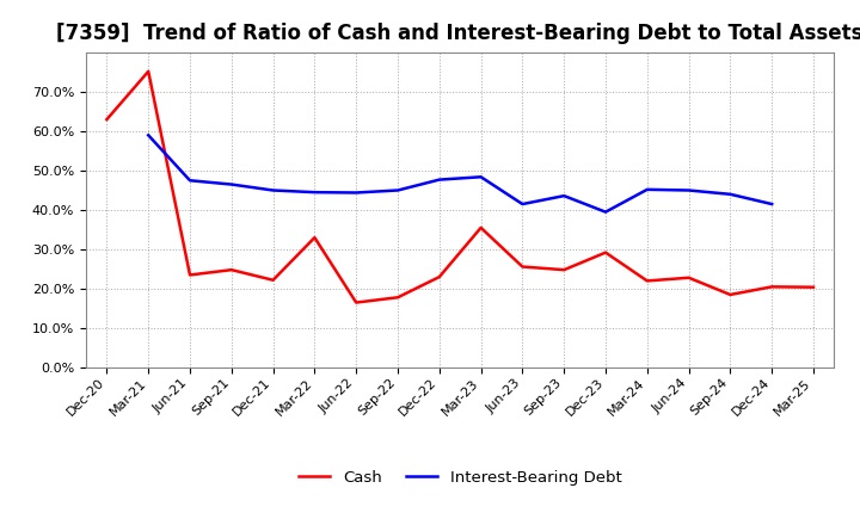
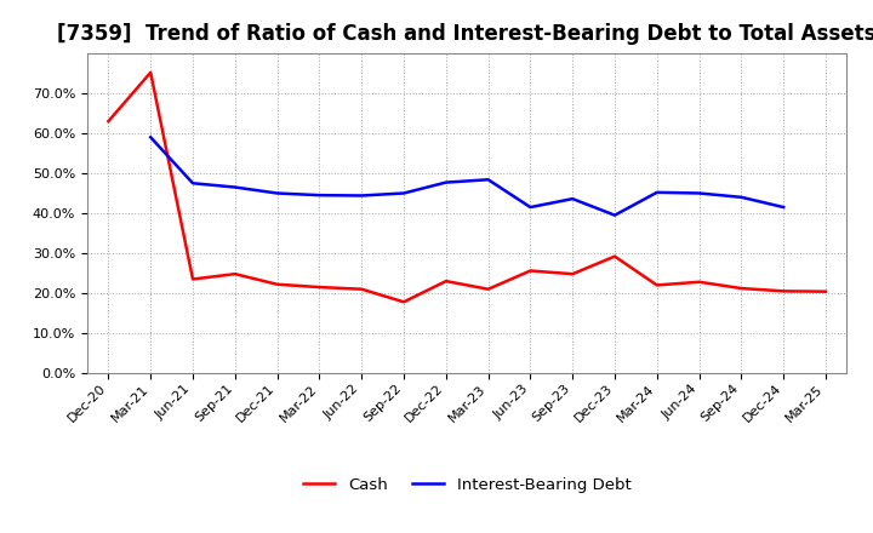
Cash/Mar-22: 33.0% -> 21.5%
Cash/Jun-22: 16.5% -> 21.0%
Cash/Mar-23: 35.5% -> 21.0%
Cash/Sep-24: 18.5% -> 21.2%
